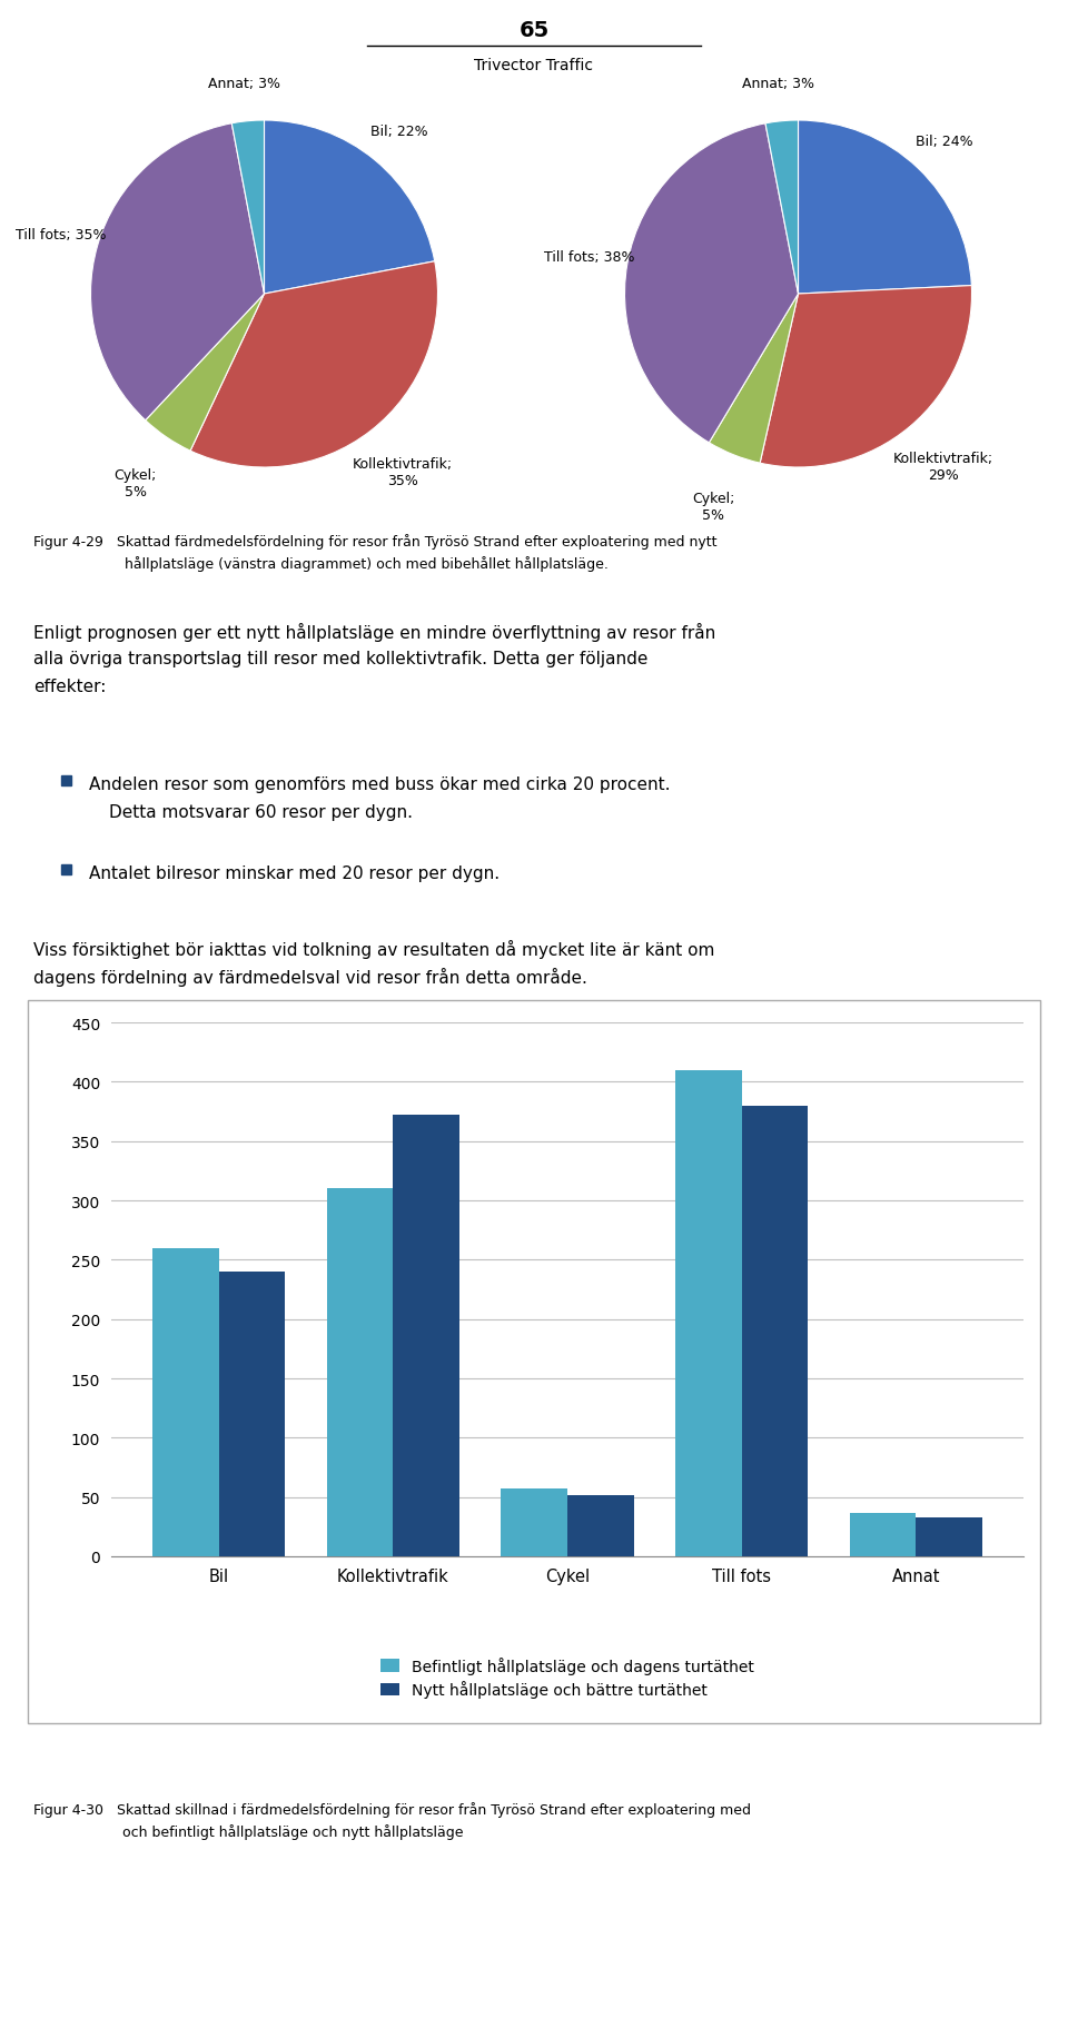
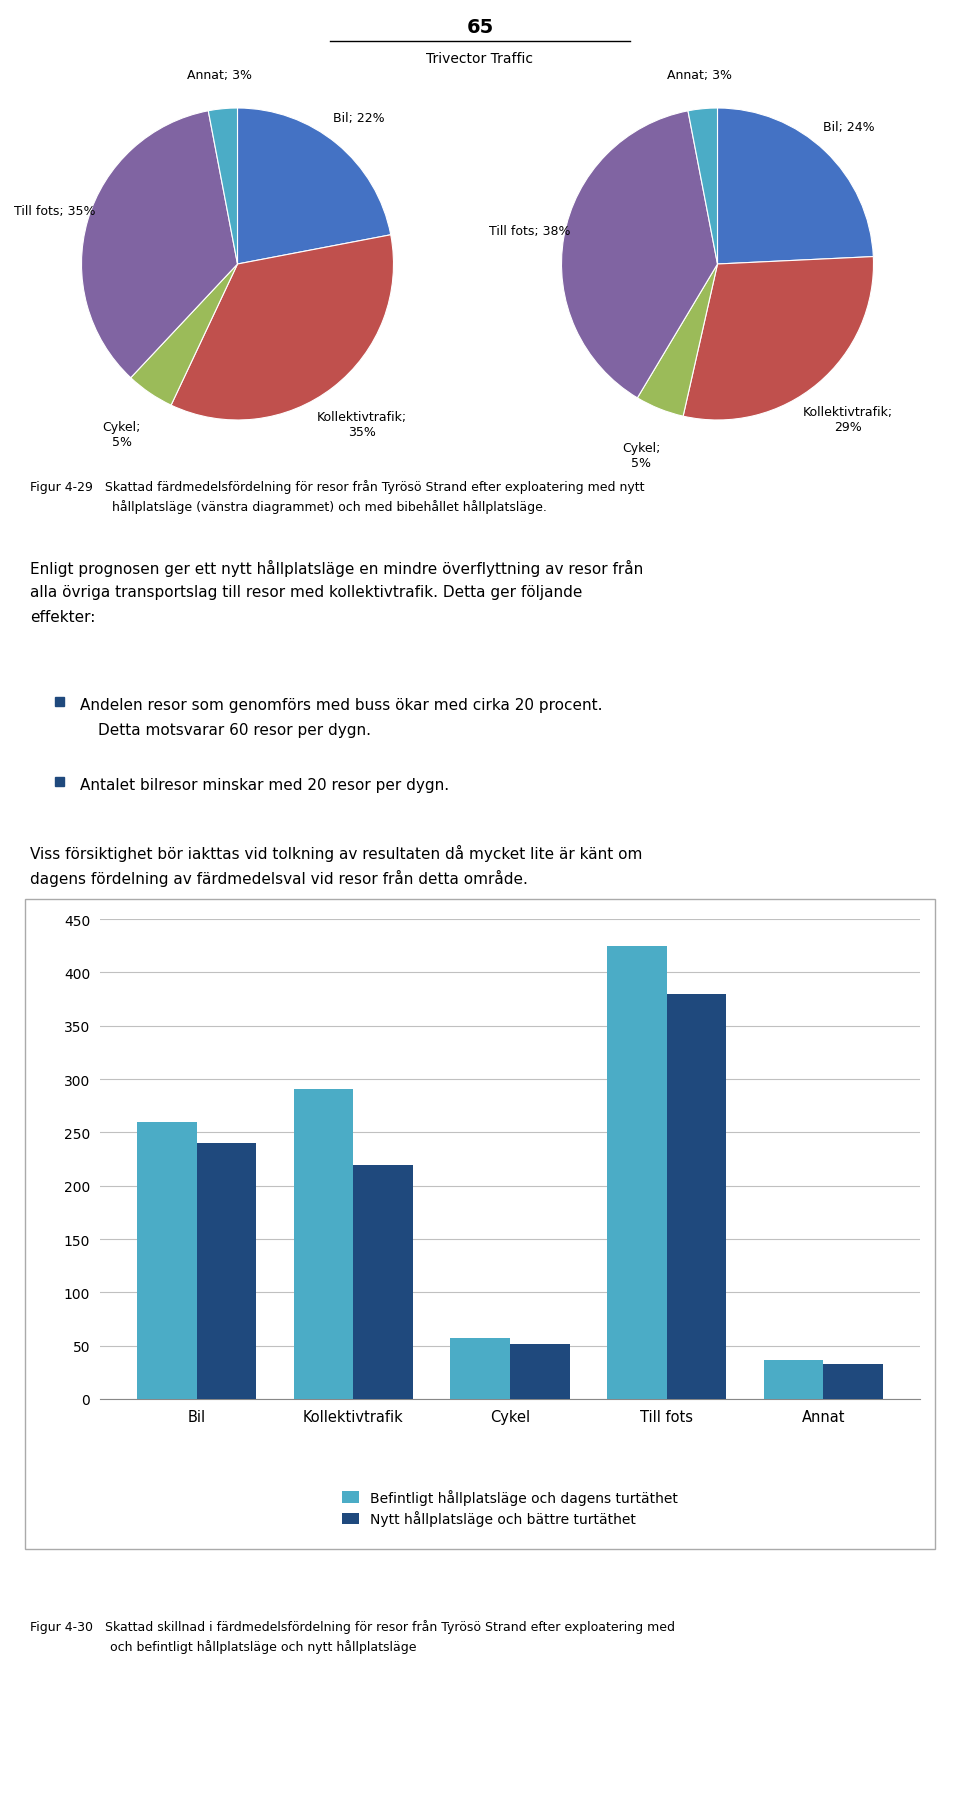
Befintligt hållplatsläge och dagens turtäthet/Kollektivtrafik: 310 -> 291
Nytt hållplatsläge och bättre turtäthet/Kollektivtrafik: 372 -> 219
Befintligt hållplatsläge och dagens turtäthet/Till fots: 410 -> 425
